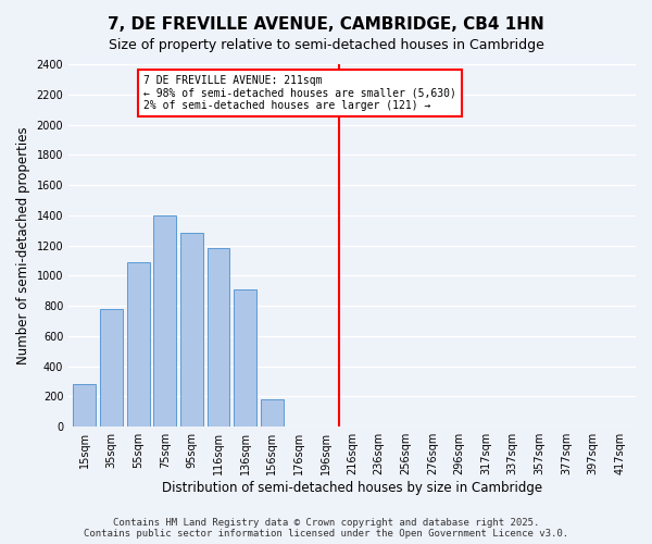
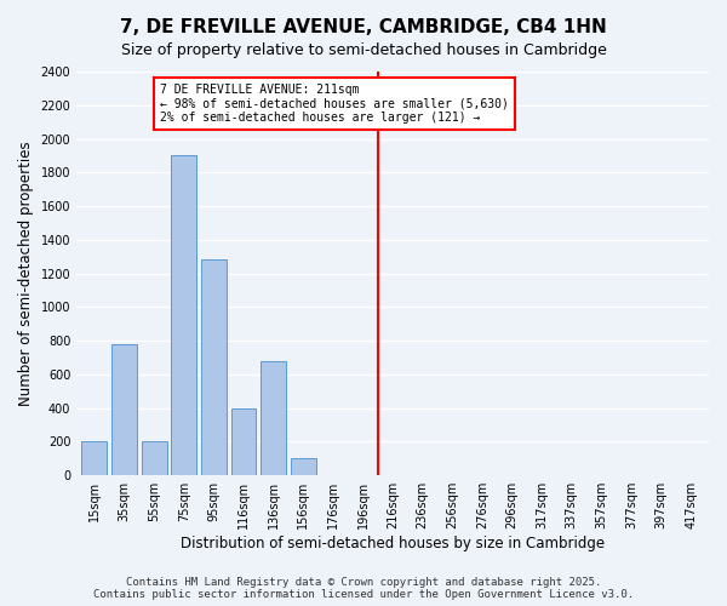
15sqm: 280 -> 200
55sqm: 1090 -> 200
75sqm: 1400 -> 1900
116sqm: 1180 -> 400
136sqm: 910 -> 680
156sqm: 180 -> 100
